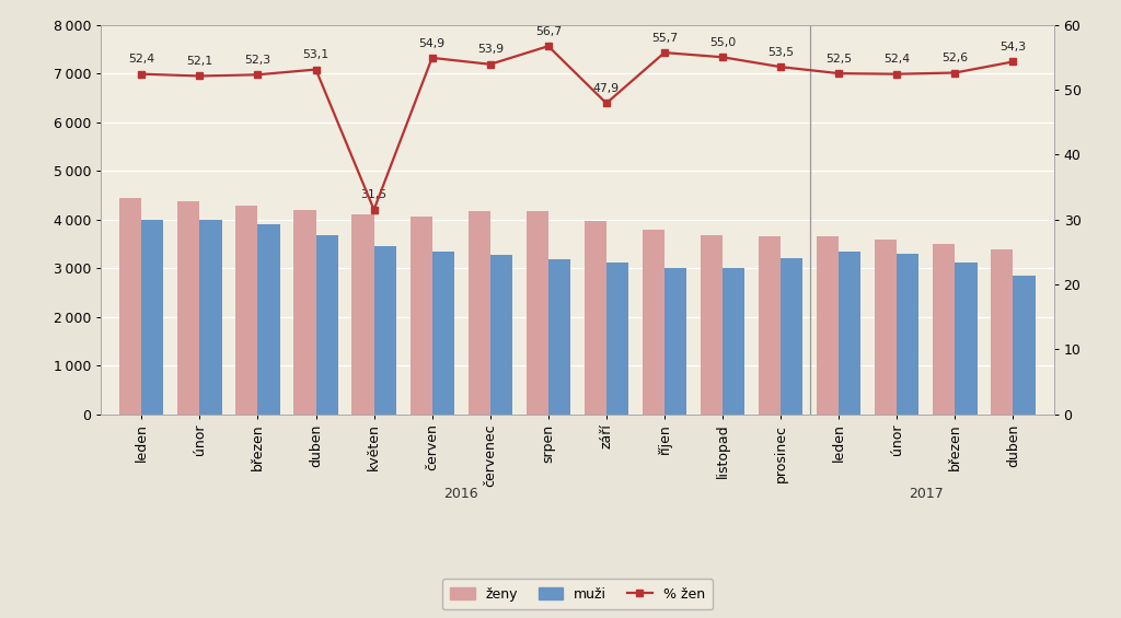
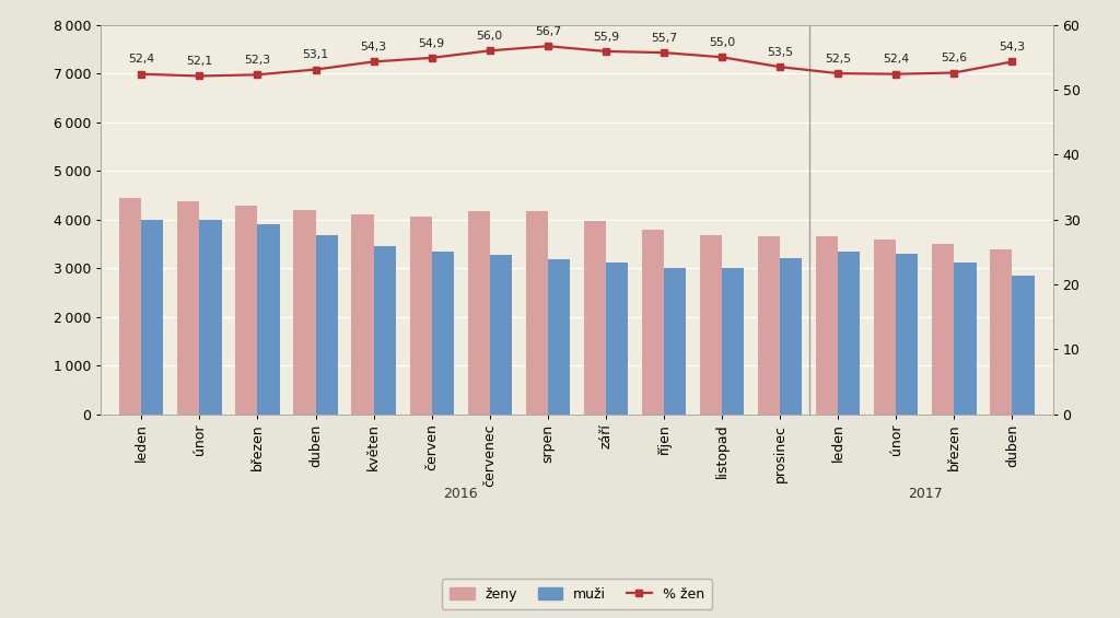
% žen/květen: 31,5 -> 54,3
% žen/červenec: 53,9 -> 56,0
% žen/září: 47,9 -> 55,9
